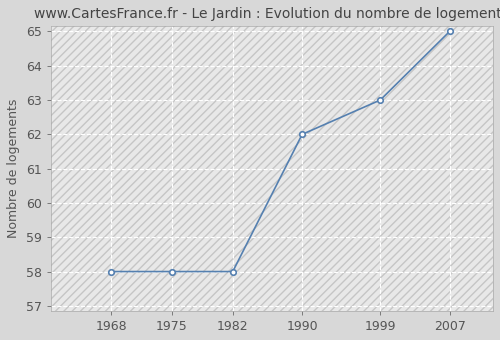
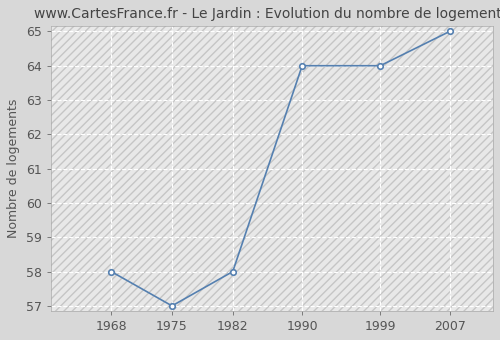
1975: 58 -> 57
1990: 62 -> 64
1999: 63 -> 64
